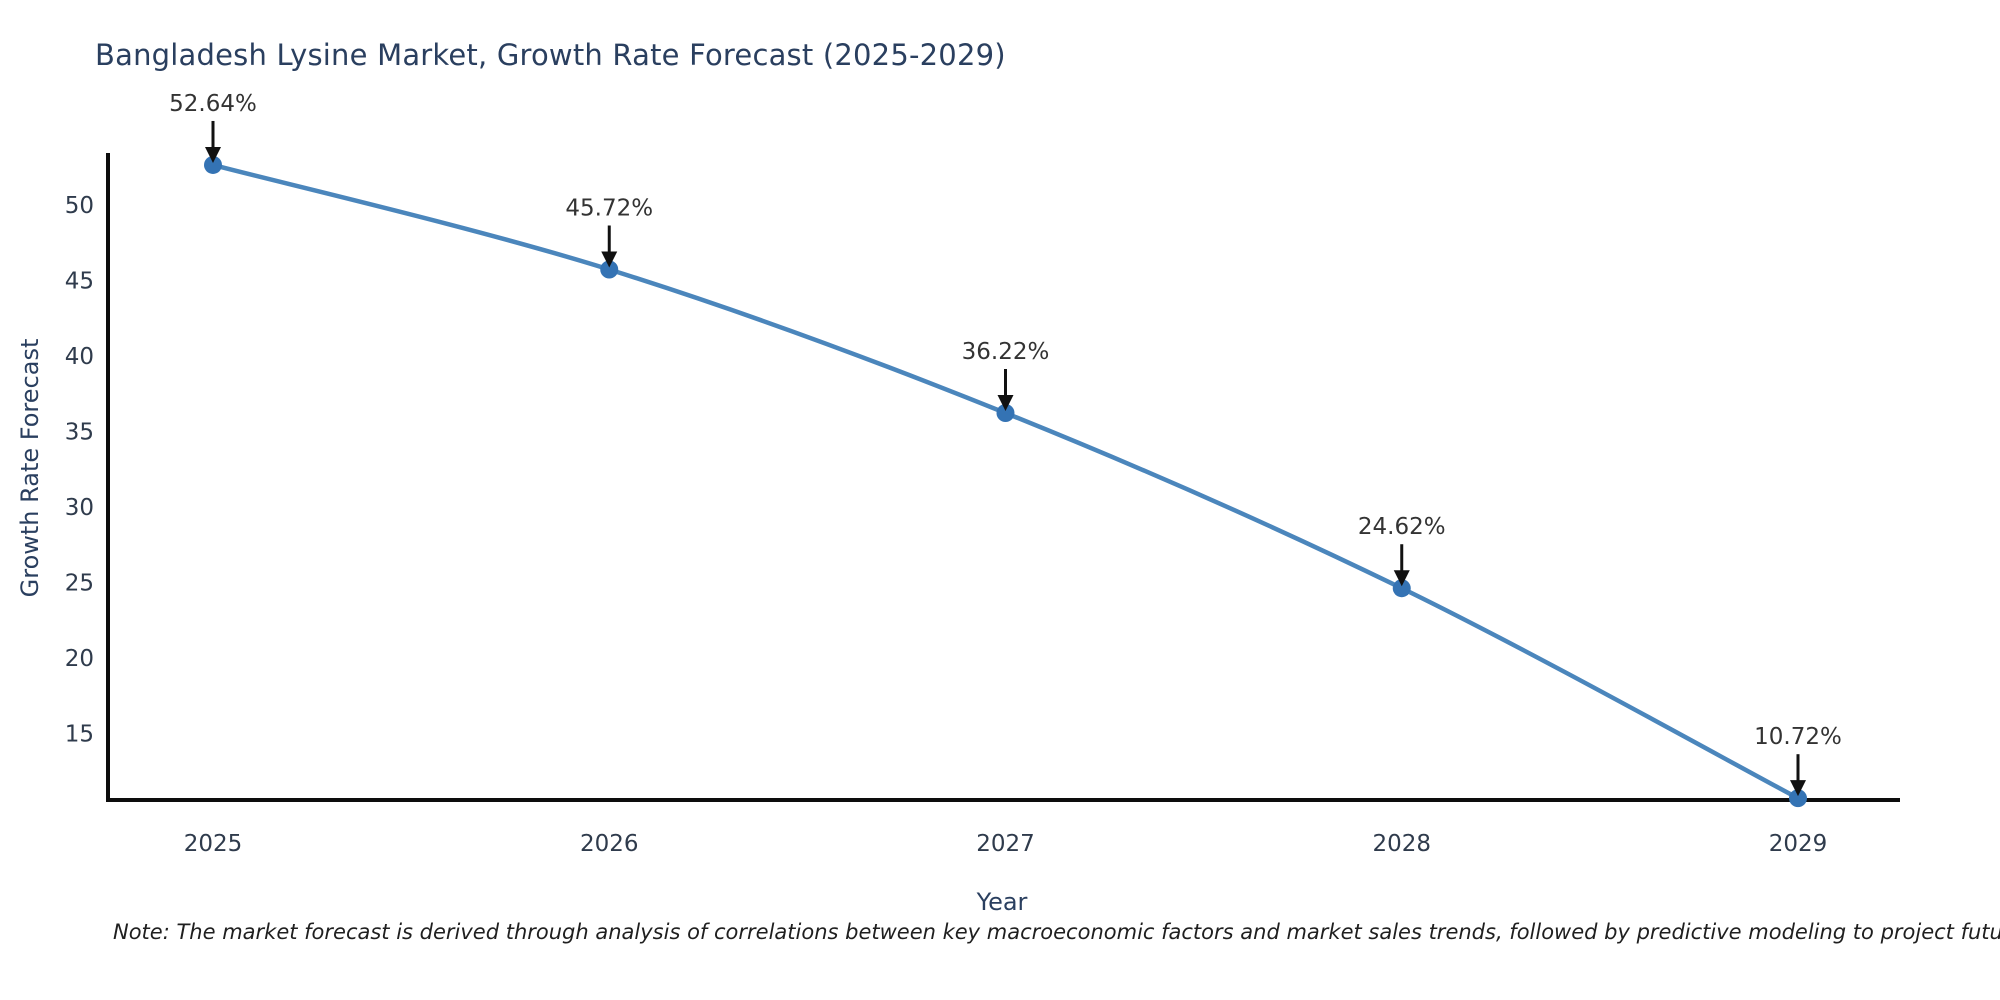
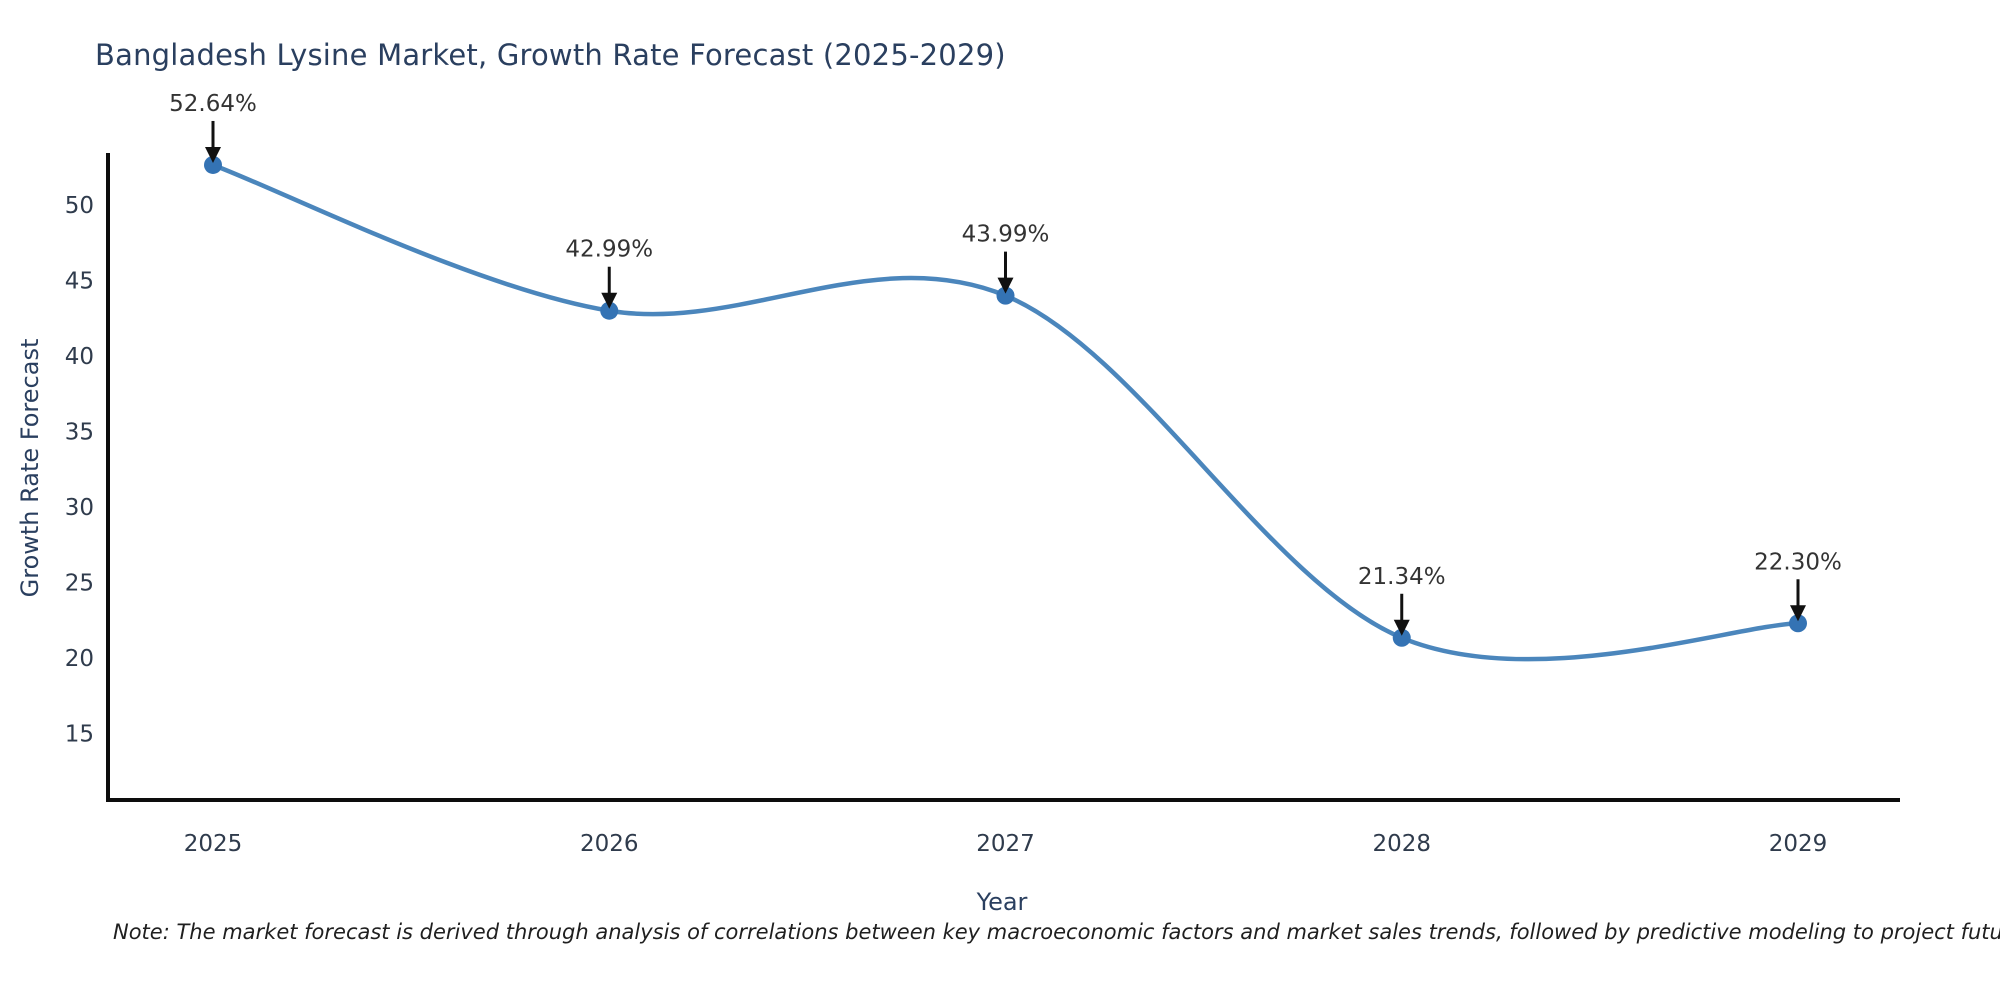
2026: 45.72% -> 42.99%
2027: 36.22% -> 43.99%
2028: 24.62% -> 21.34%
2029: 10.72% -> 22.30%
